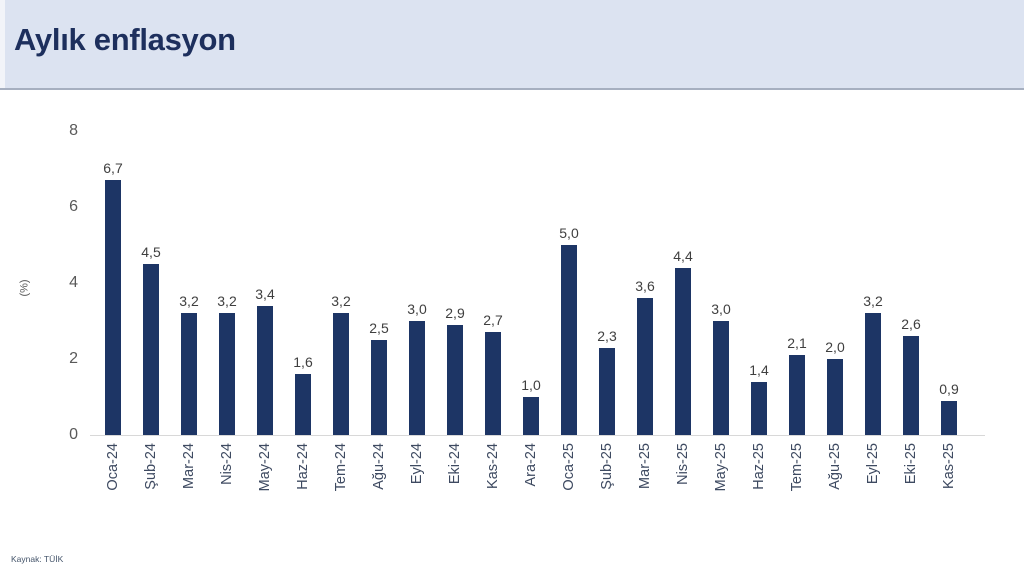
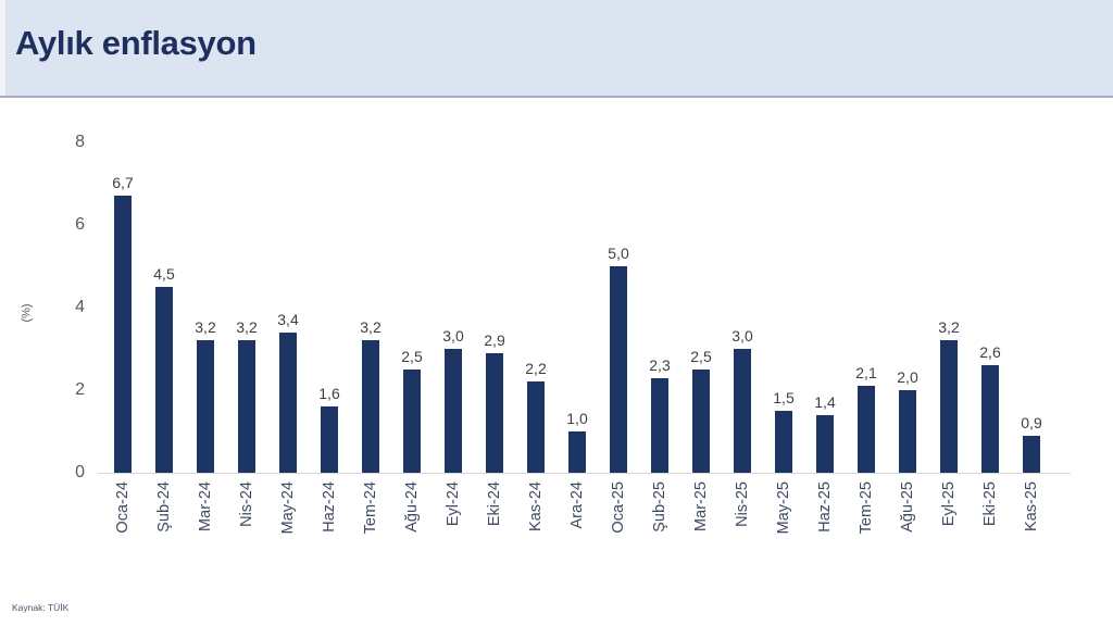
Kas-24: 2,7 -> 2,2
Mar-25: 3,6 -> 2,5
Nis-25: 4,4 -> 3,0
May-25: 3,0 -> 1,5
